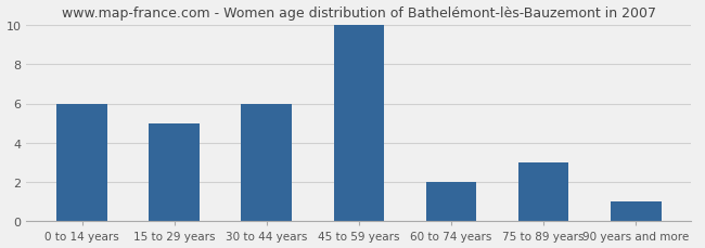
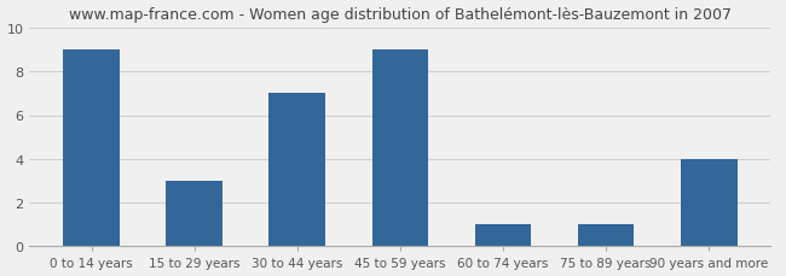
0 to 14 years: 6 -> 9
15 to 29 years: 5 -> 3
30 to 44 years: 6 -> 7
45 to 59 years: 10 -> 9
60 to 74 years: 2 -> 1
75 to 89 years: 3 -> 1
90 years and more: 1 -> 4
